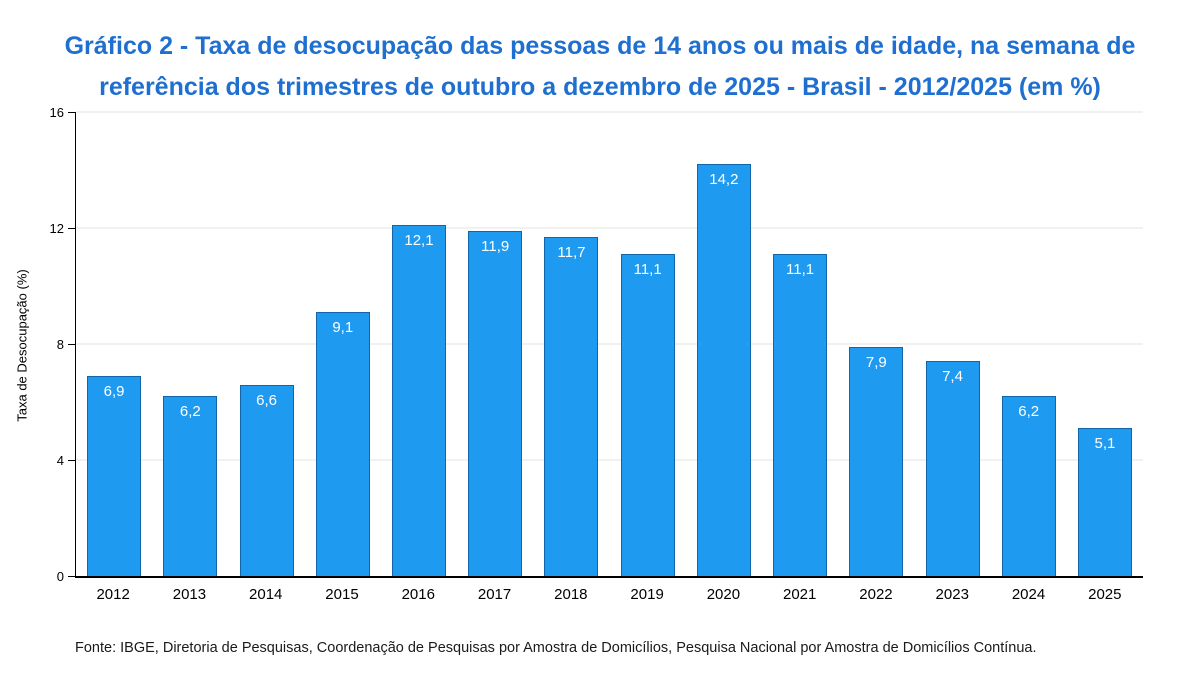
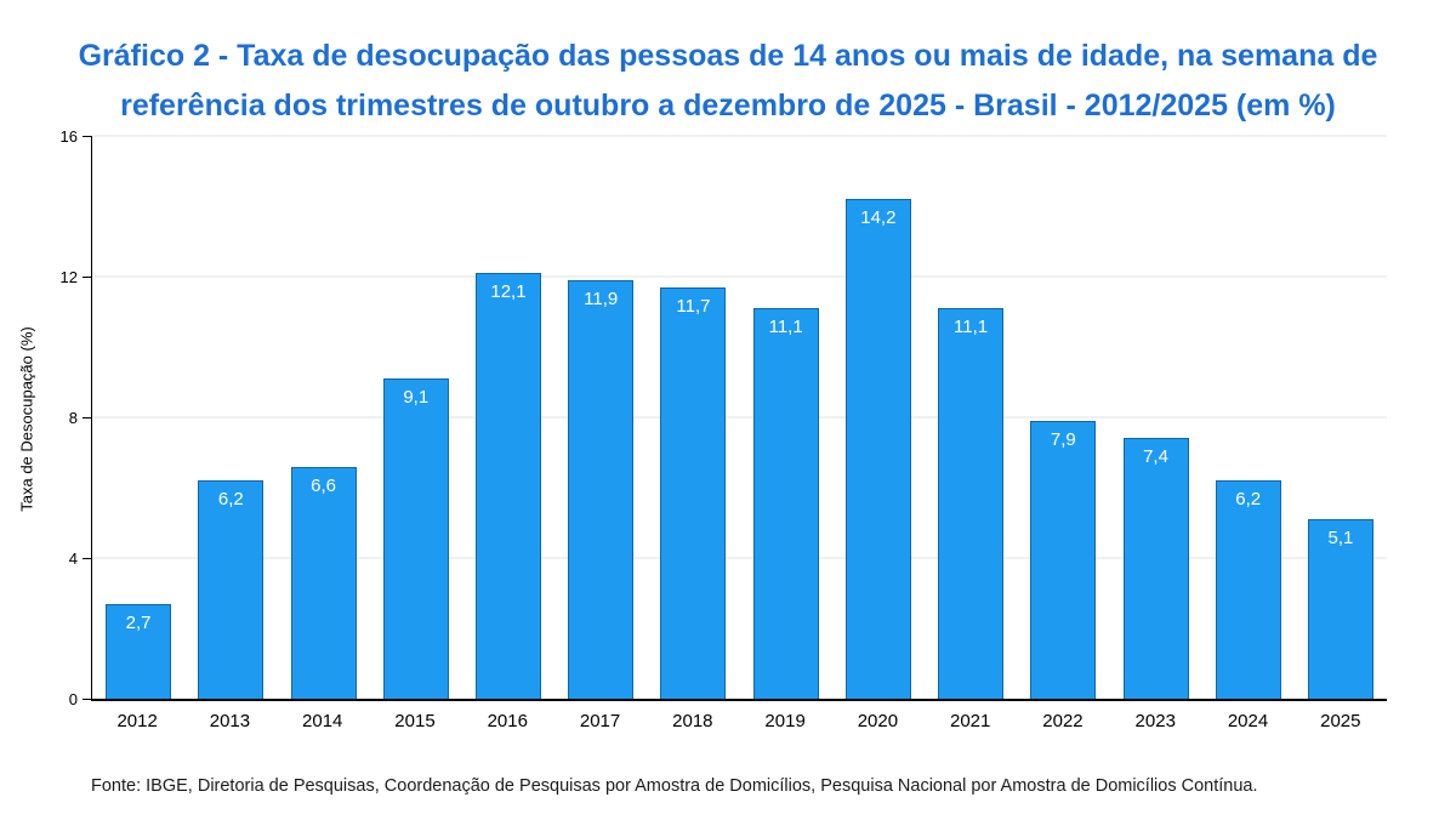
2012: 6,9 -> 2,7
